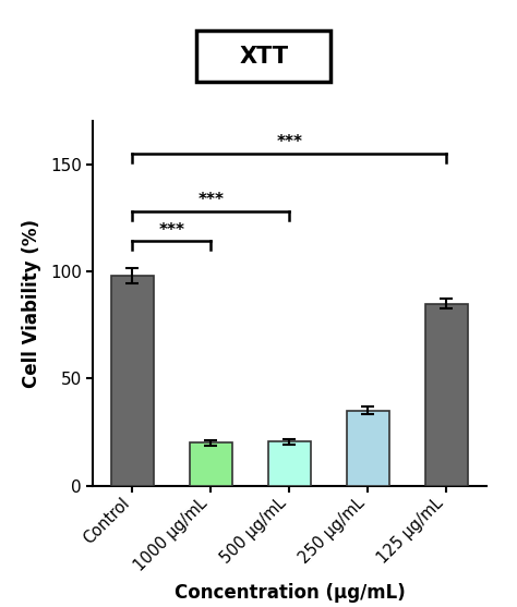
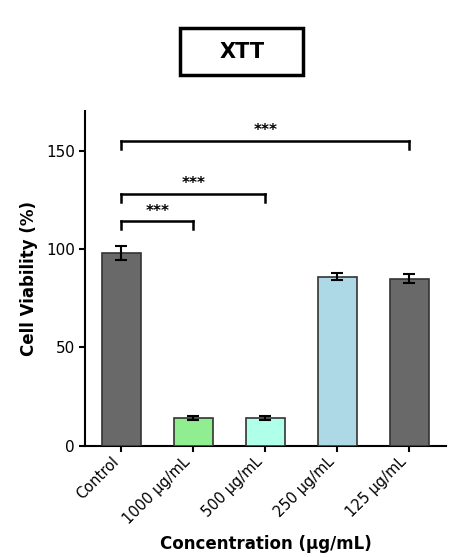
1000 μg/mL: 20 -> 14
500 μg/mL: 20 -> 14
250 μg/mL: 35 -> 86
